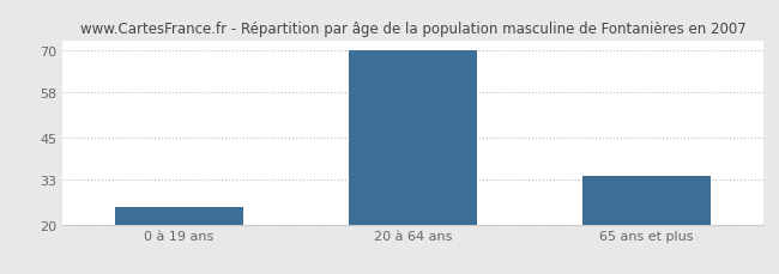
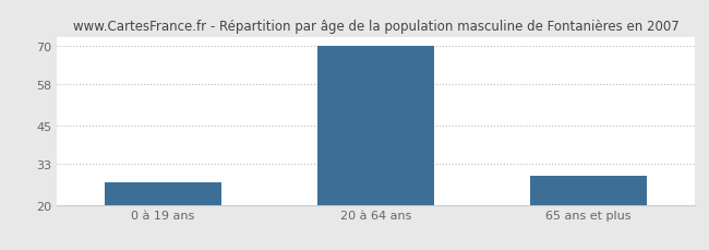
0 à 19 ans: 25 -> 27
65 ans et plus: 34 -> 29
